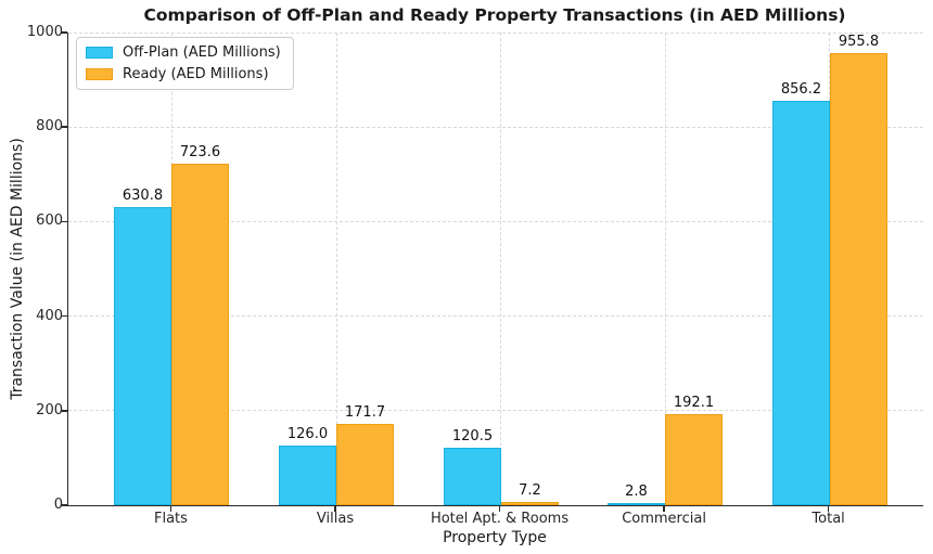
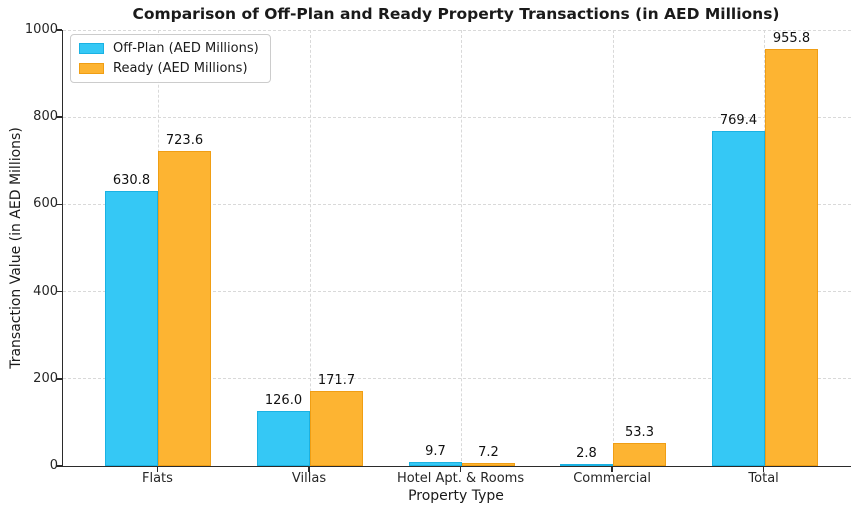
Off-Plan (AED Millions)/Hotel Apt. & Rooms: 120.5 -> 9.7
Ready (AED Millions)/Commercial: 192.1 -> 53.3
Off-Plan (AED Millions)/Total: 856.2 -> 769.4
